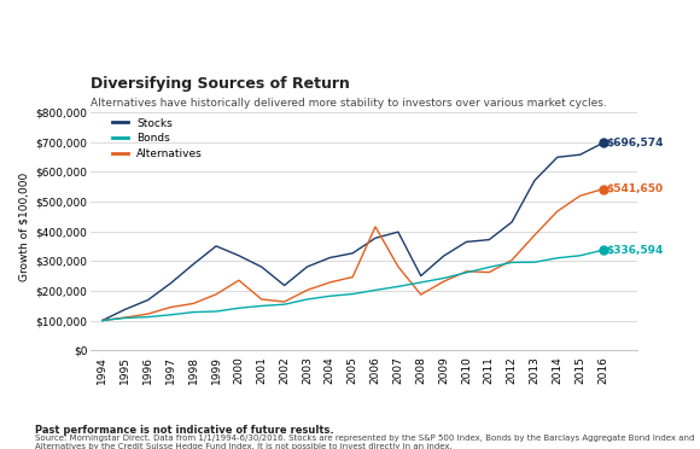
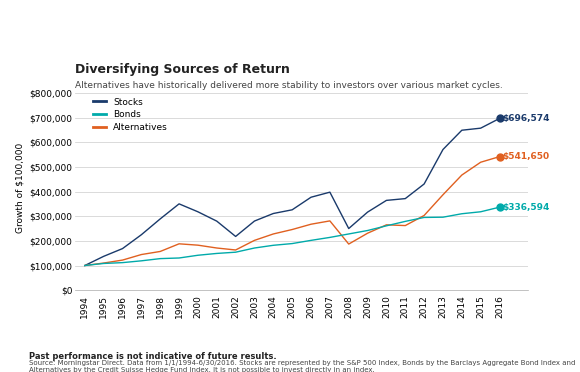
Alternatives/2000: $235,000 -> $182,000
Alternatives/2006: $415,000 -> $268,000
